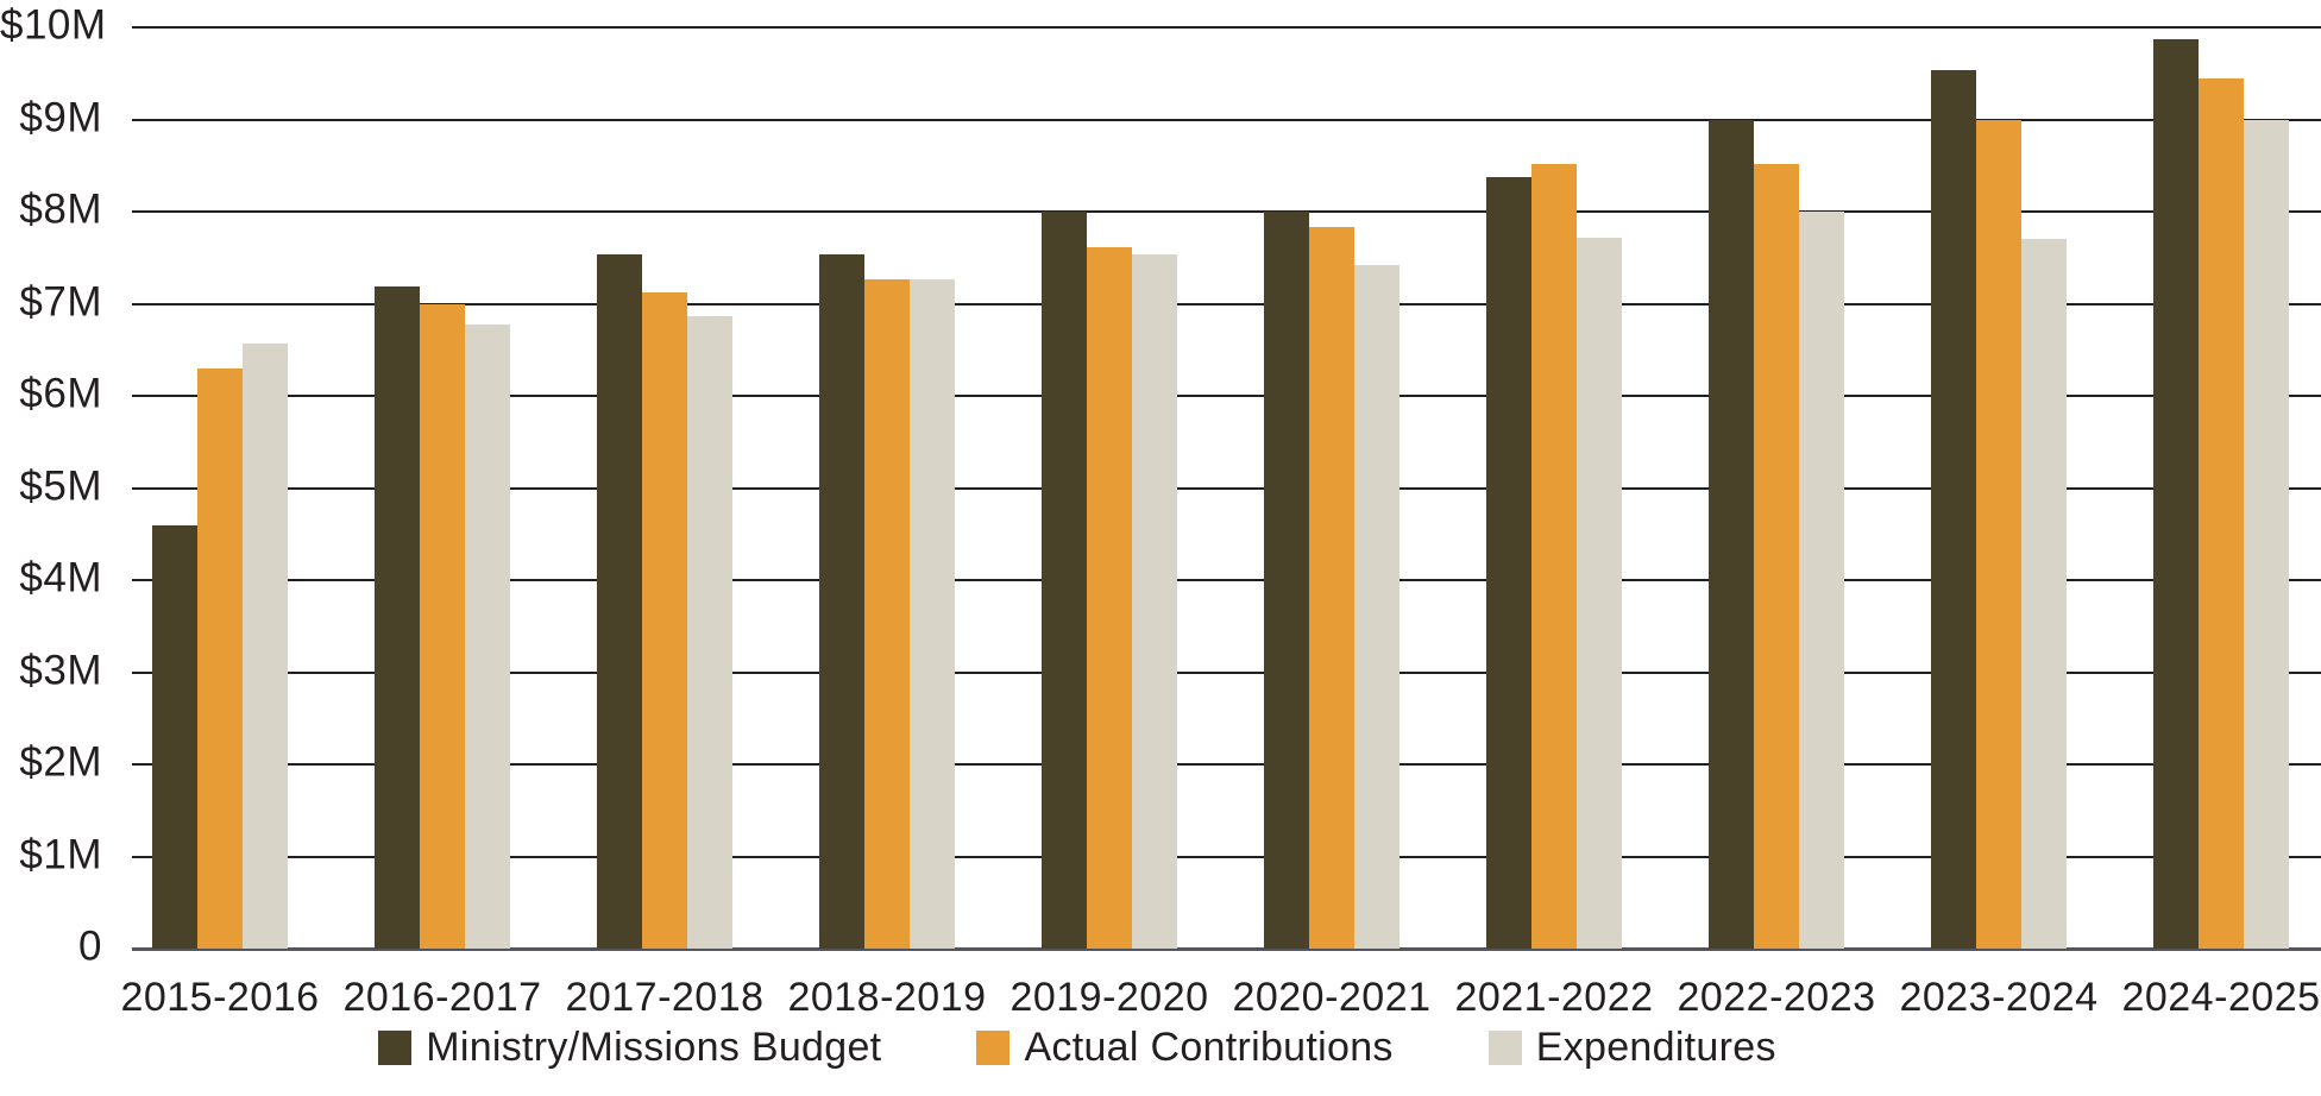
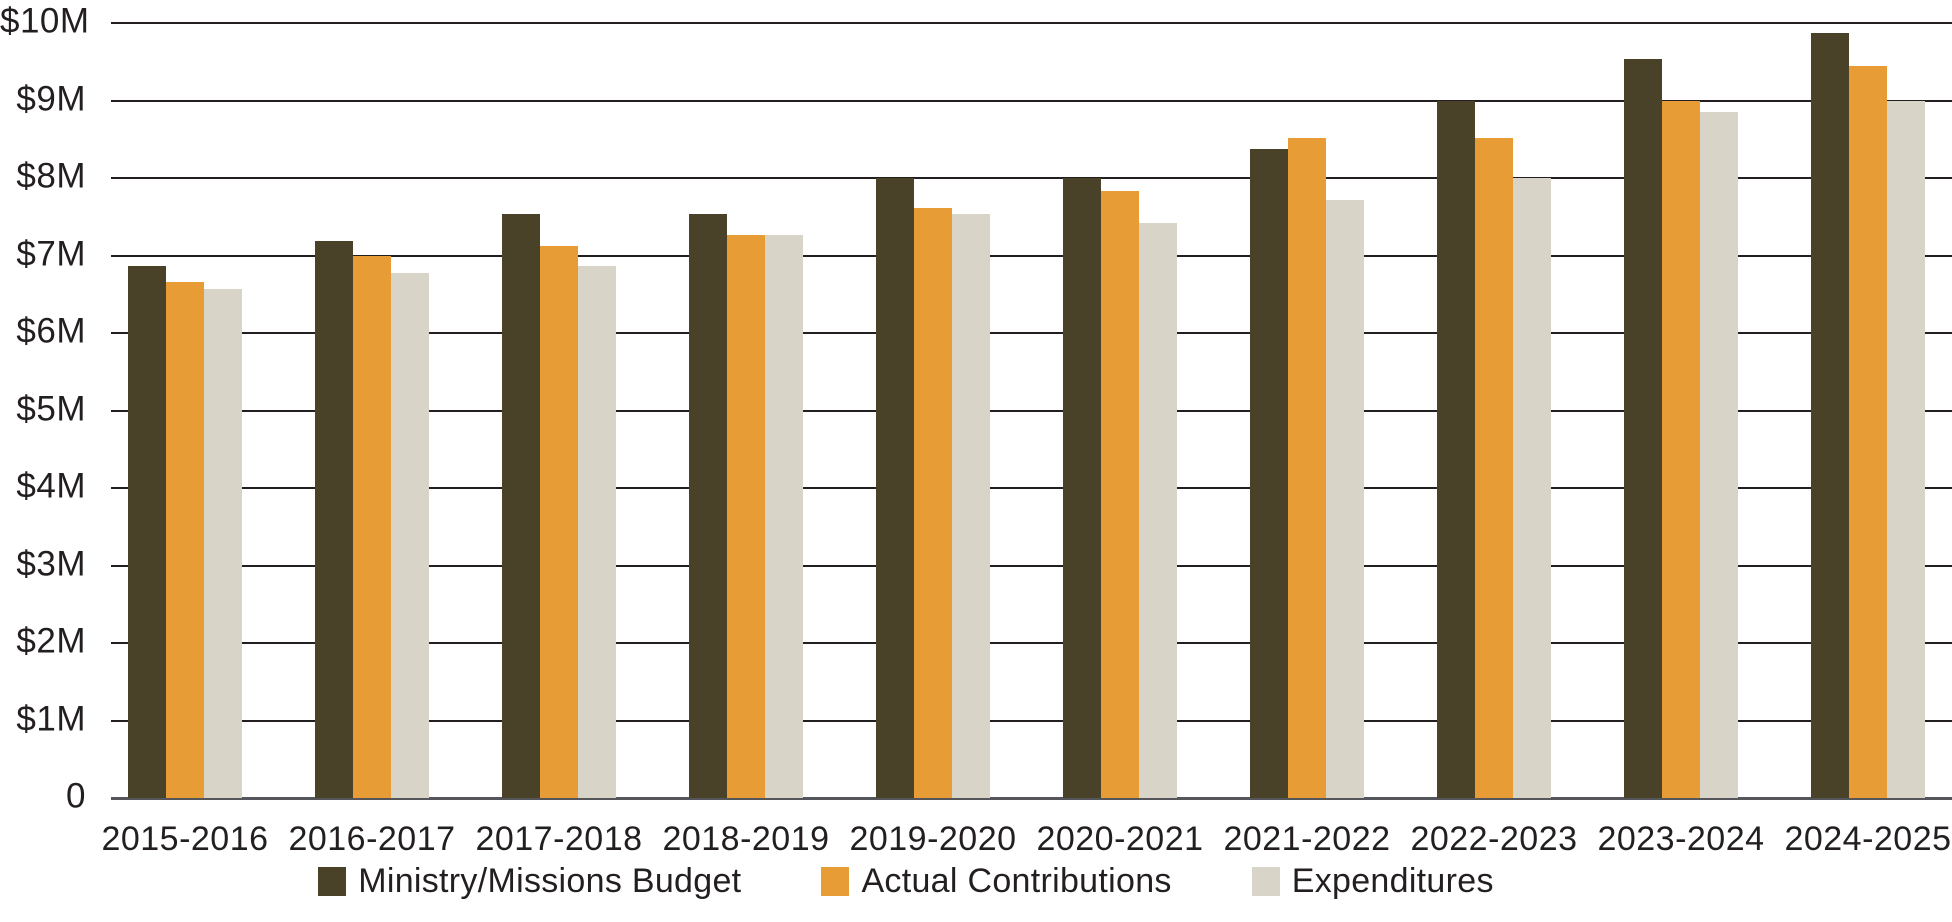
Ministry/Missions Budget/2015-2016: $4.6M -> $6.9M
Actual Contributions/2015-2016: $6.3M -> $6.7M
Expenditures/2023-2024: $7.7M -> $8.8M
